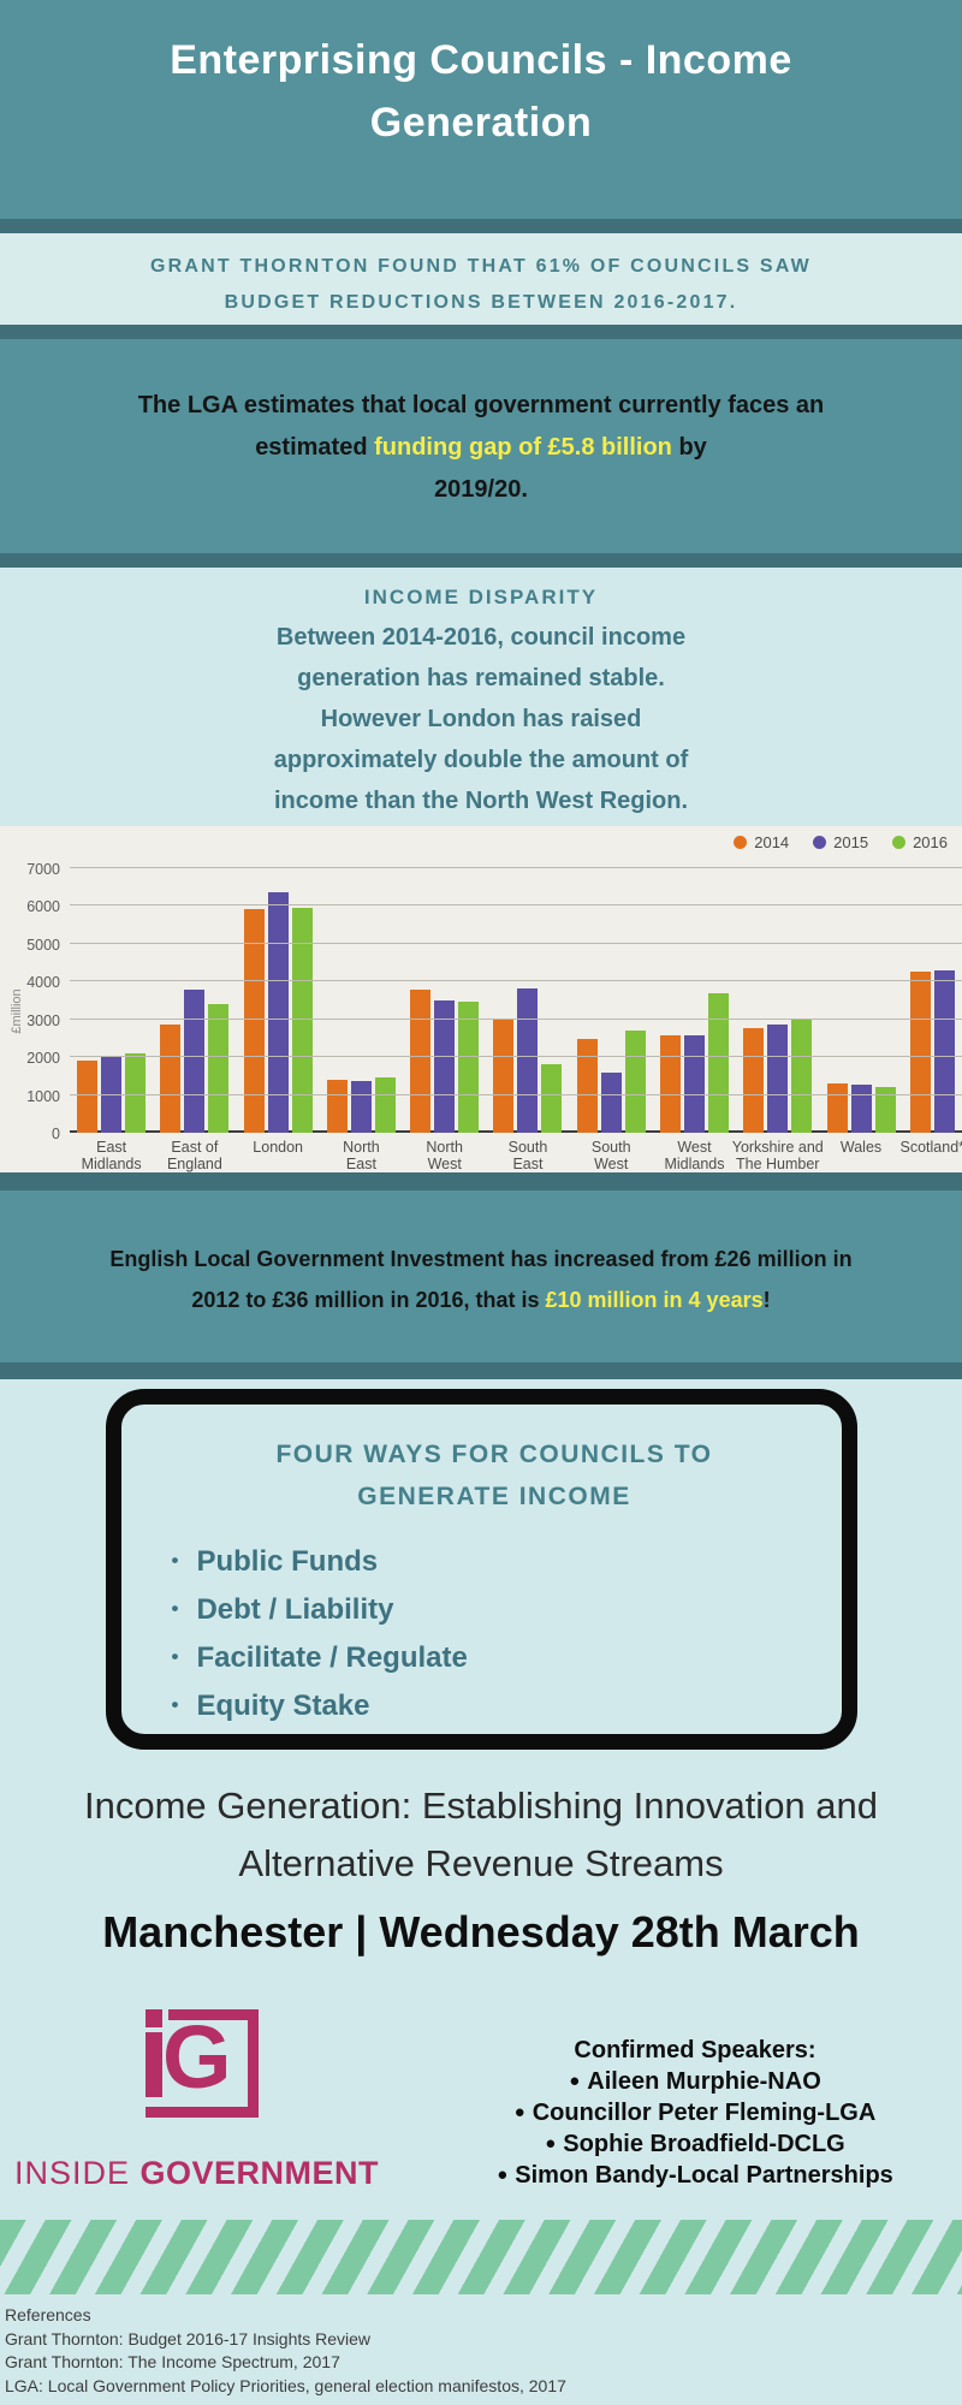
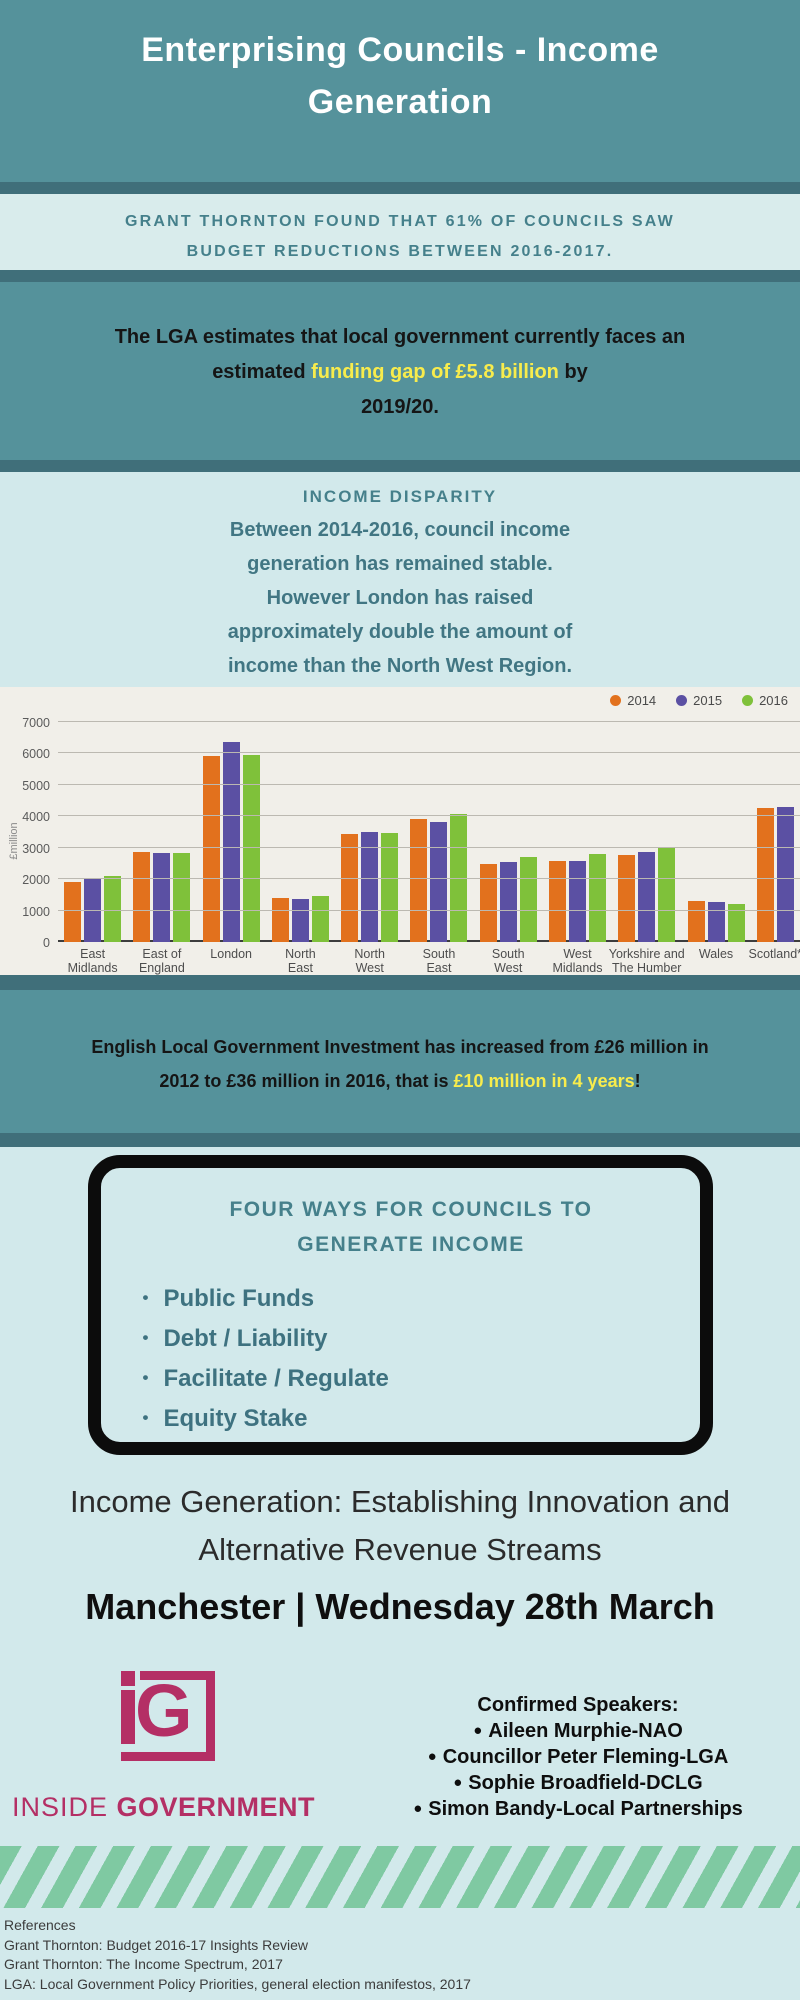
2015/East of England: 3800 -> 2800
2016/East of England: 3400 -> 2800
2014/North West: 3800 -> 3400
2014/South East: 3000 -> 3900
2016/South East: 1800 -> 4100
2015/South West: 1600 -> 2600
2016/West Midlands: 3700 -> 2800
